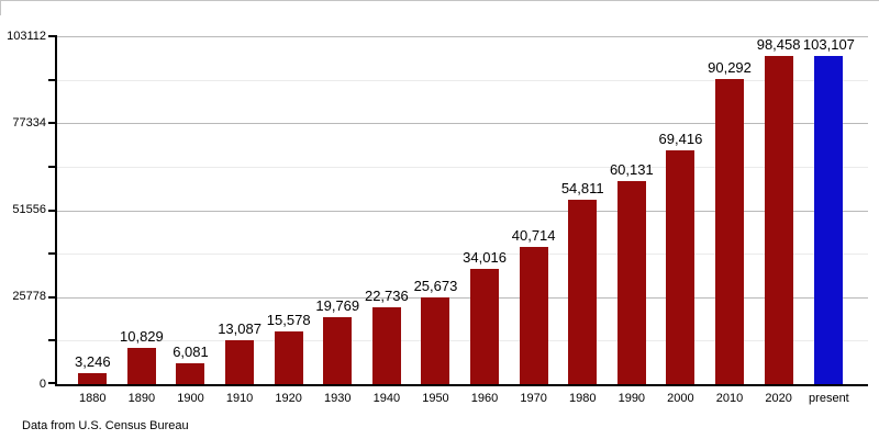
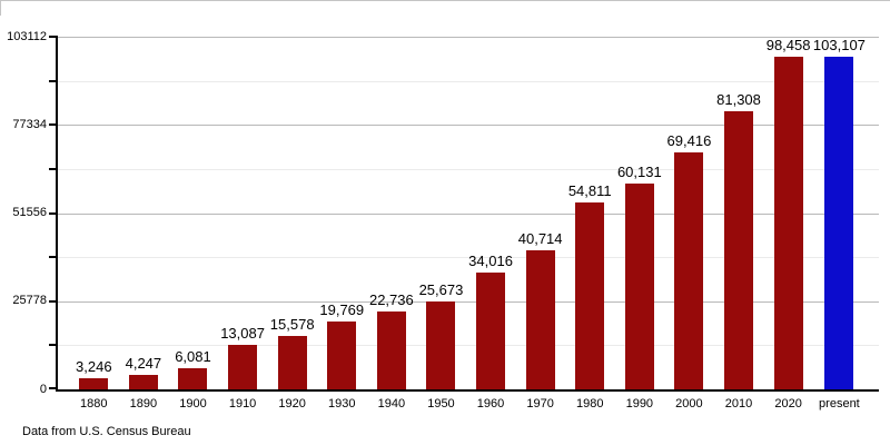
1890: 10,829 -> 4,247
2010: 90,292 -> 81,308
